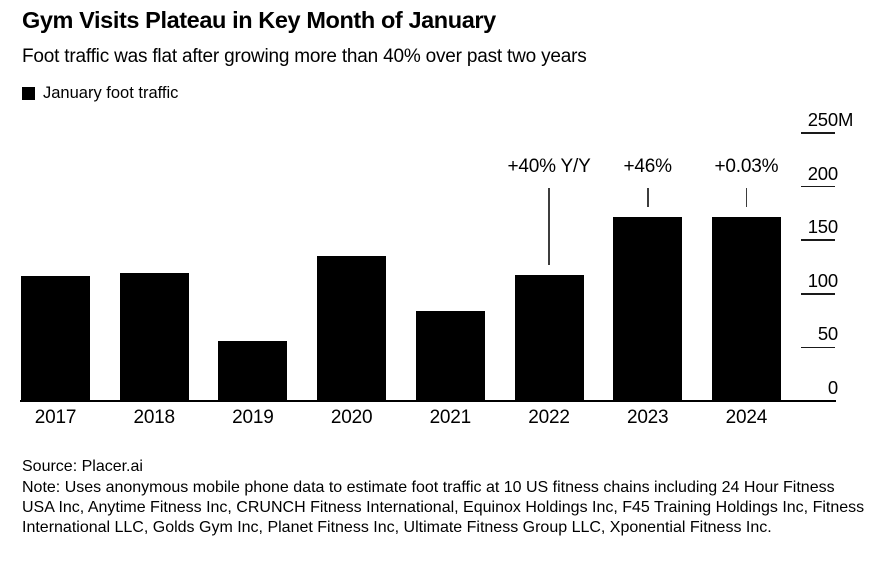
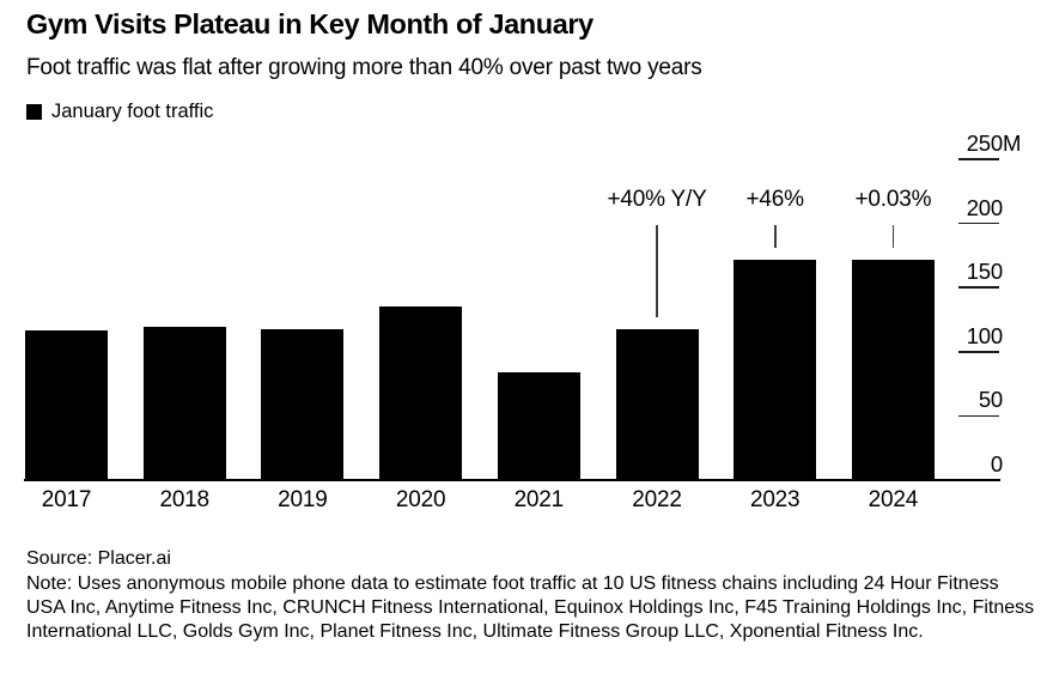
2019: 56 -> 118
